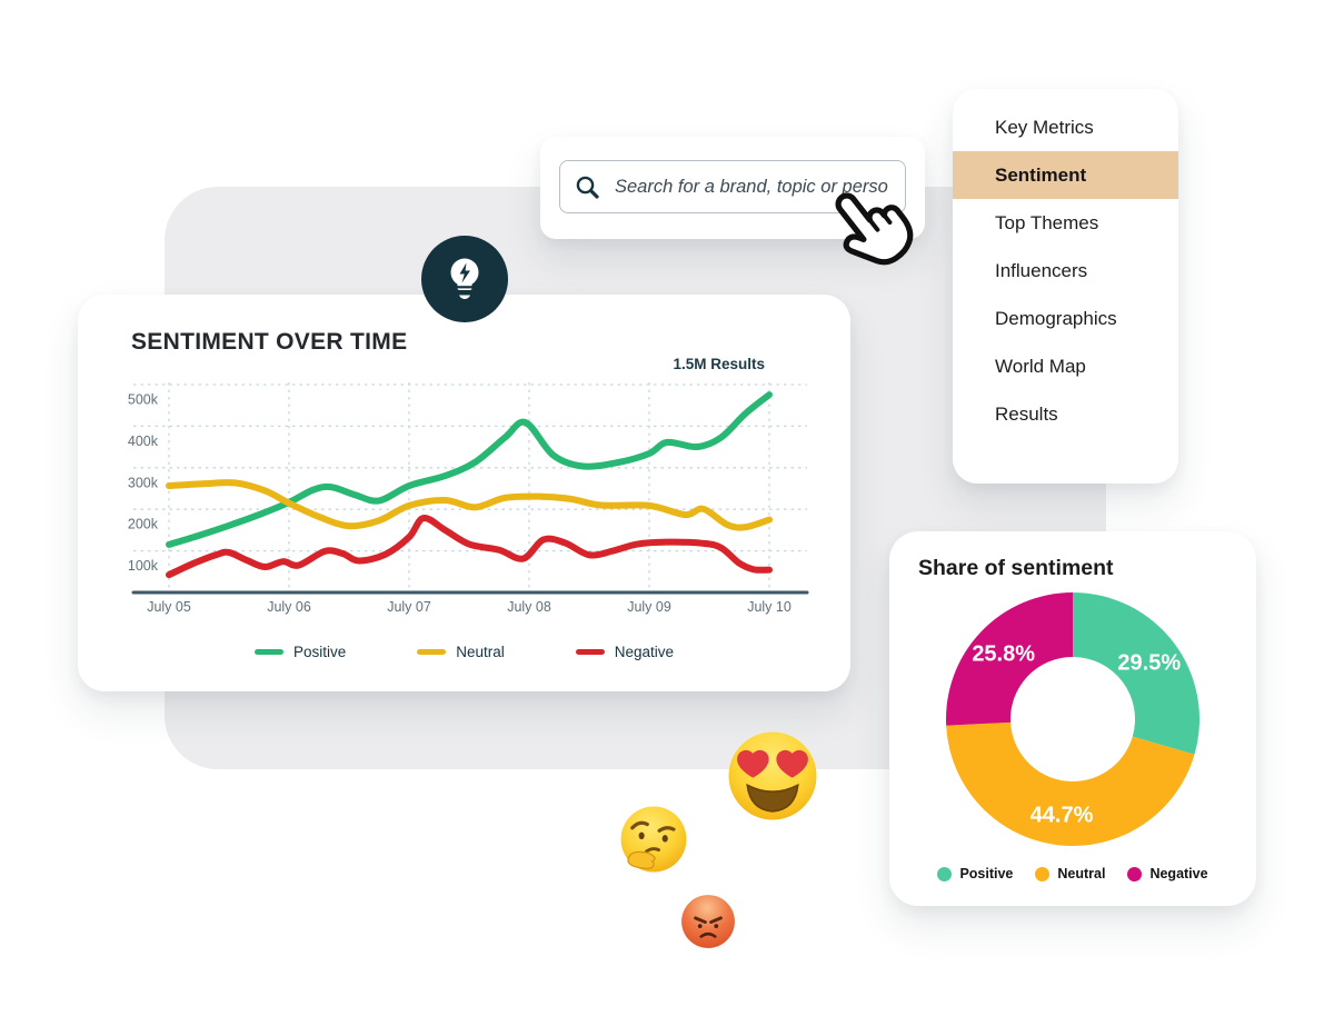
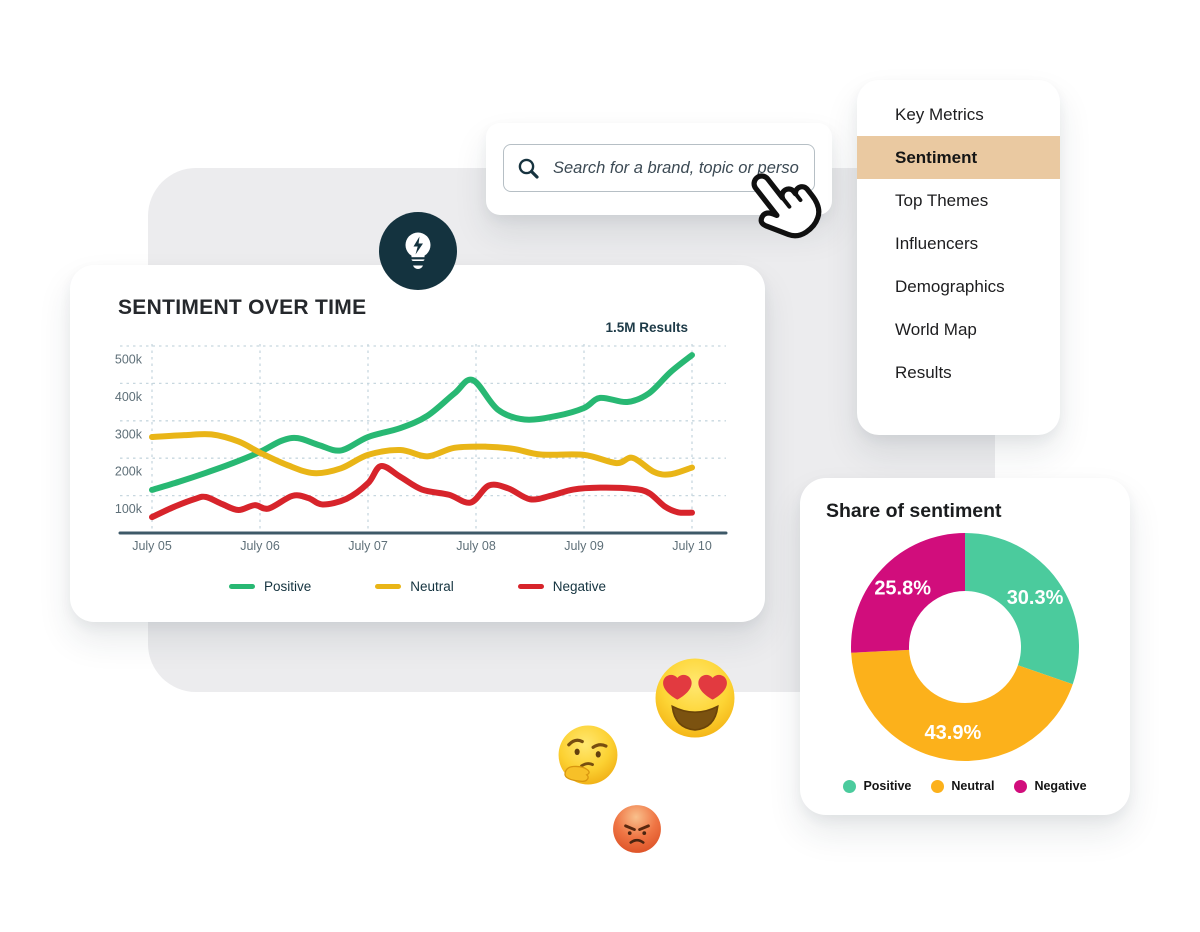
Share of sentiment/Positive: 29.5% -> 30.3%
Share of sentiment/Neutral: 44.7% -> 43.9%
